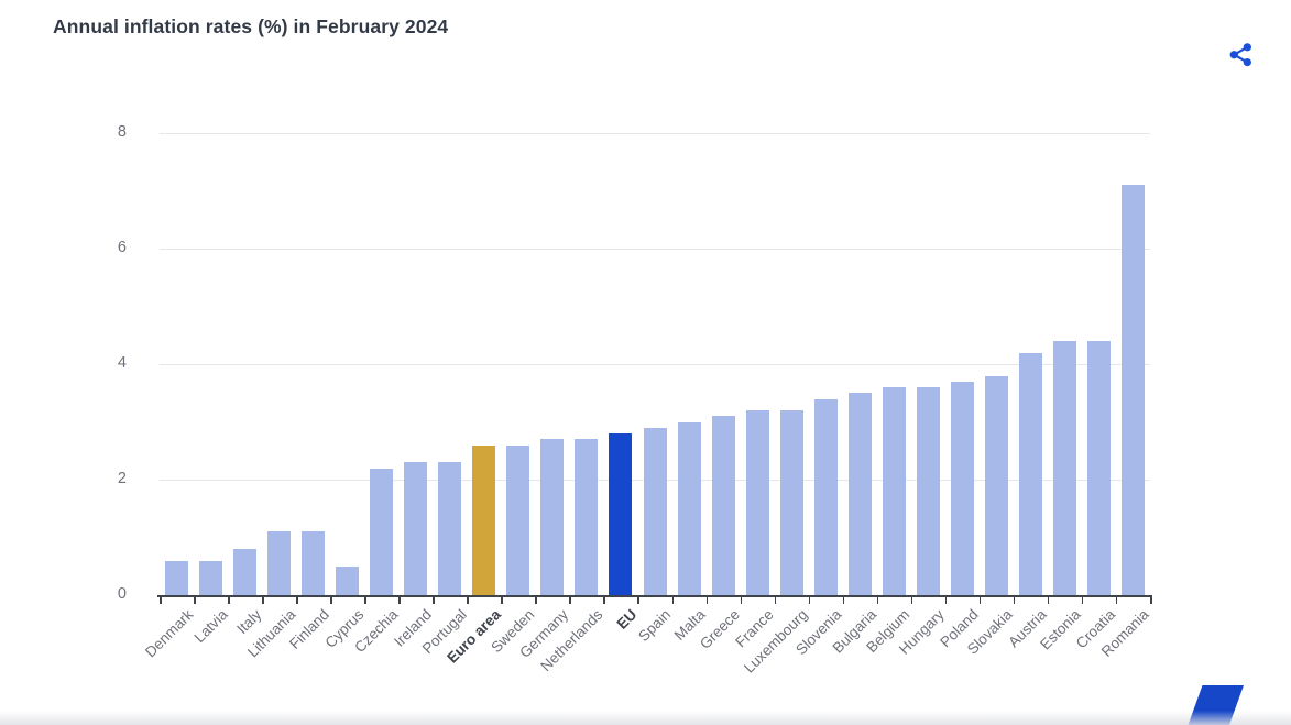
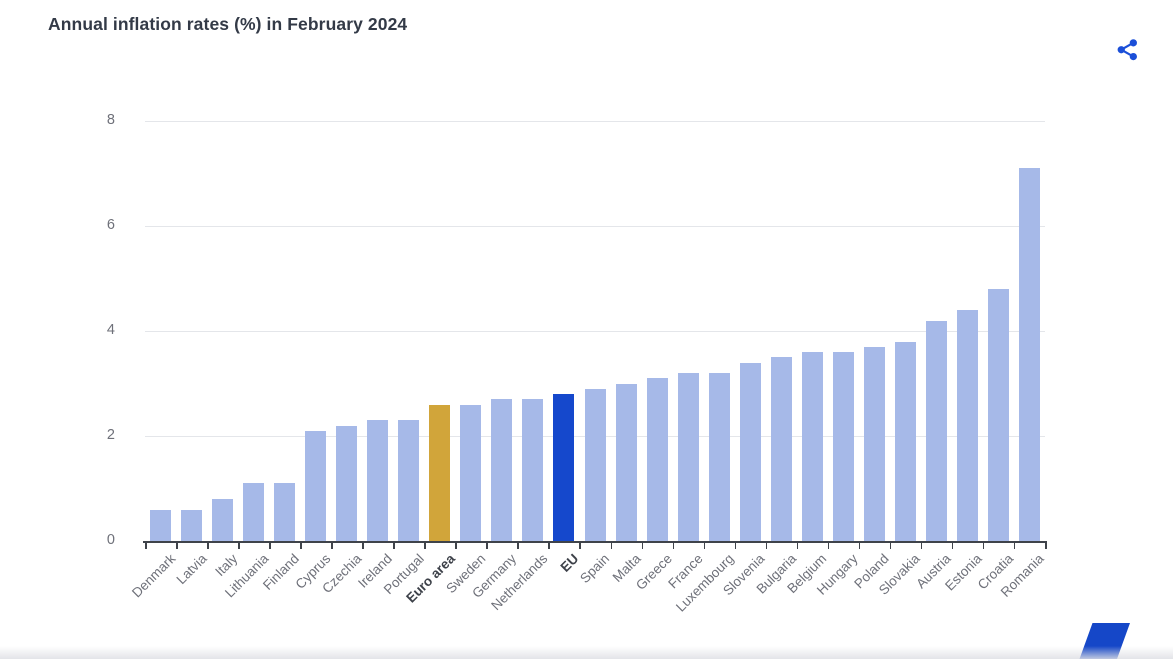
Cyprus: 0.5 -> 2.1
Croatia: 4.4 -> 4.8
